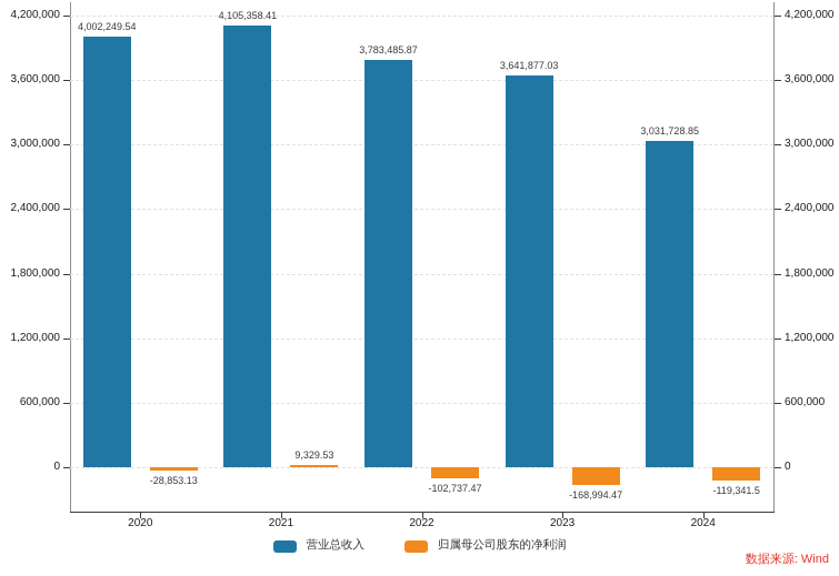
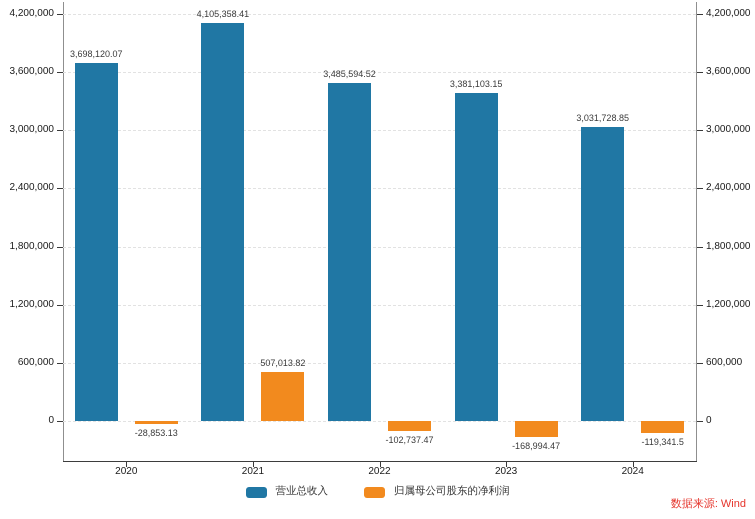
营业总收入/2020: 4,002,249.54 -> 3,698,120.07
归属母公司股东的净利润/2021: 9,329.53 -> 507,013.82
营业总收入/2022: 3,783,485.87 -> 3,485,594.52
营业总收入/2023: 3,641,877.03 -> 3,381,103.15
